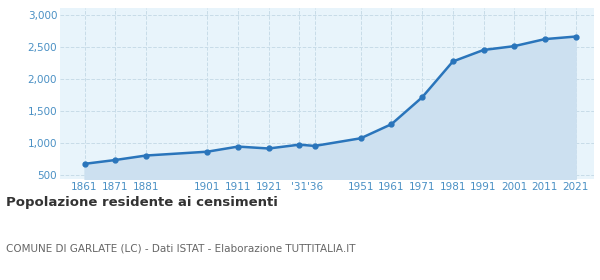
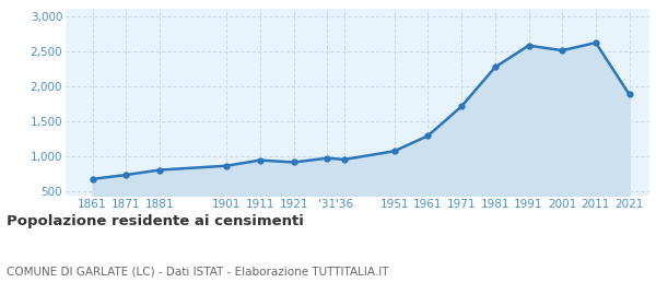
1991: 2,450 -> 2,580
2021: 2,660 -> 1,880
